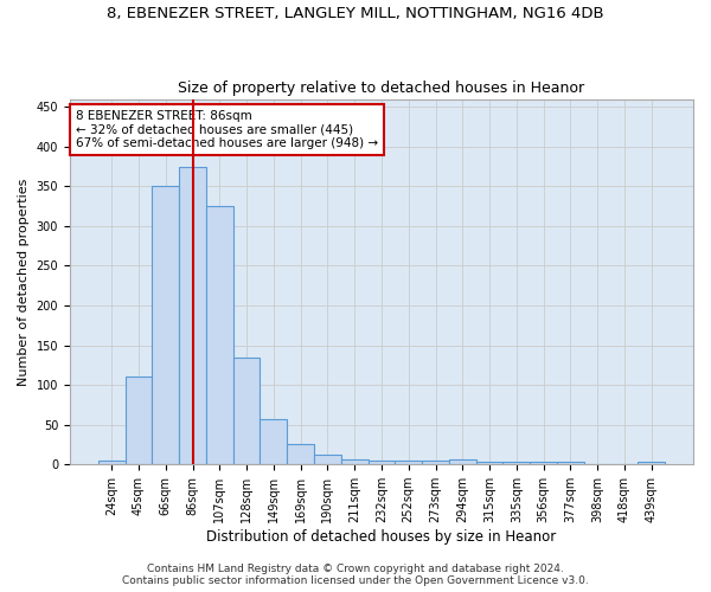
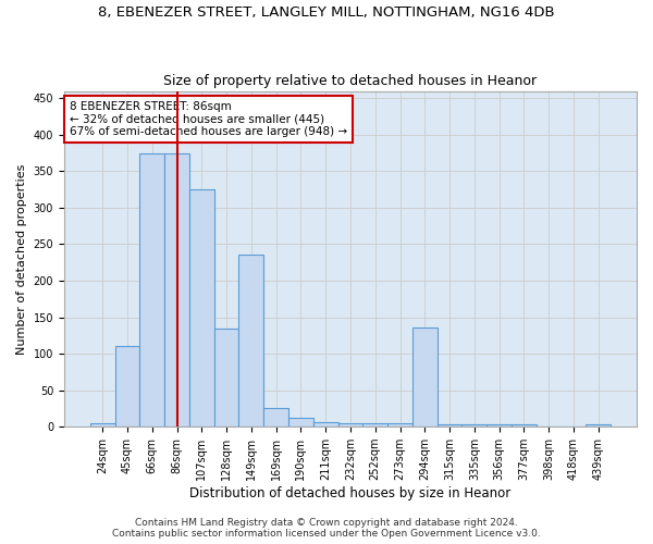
66sqm: 350 -> 374
149sqm: 57 -> 236
294sqm: 6 -> 136
